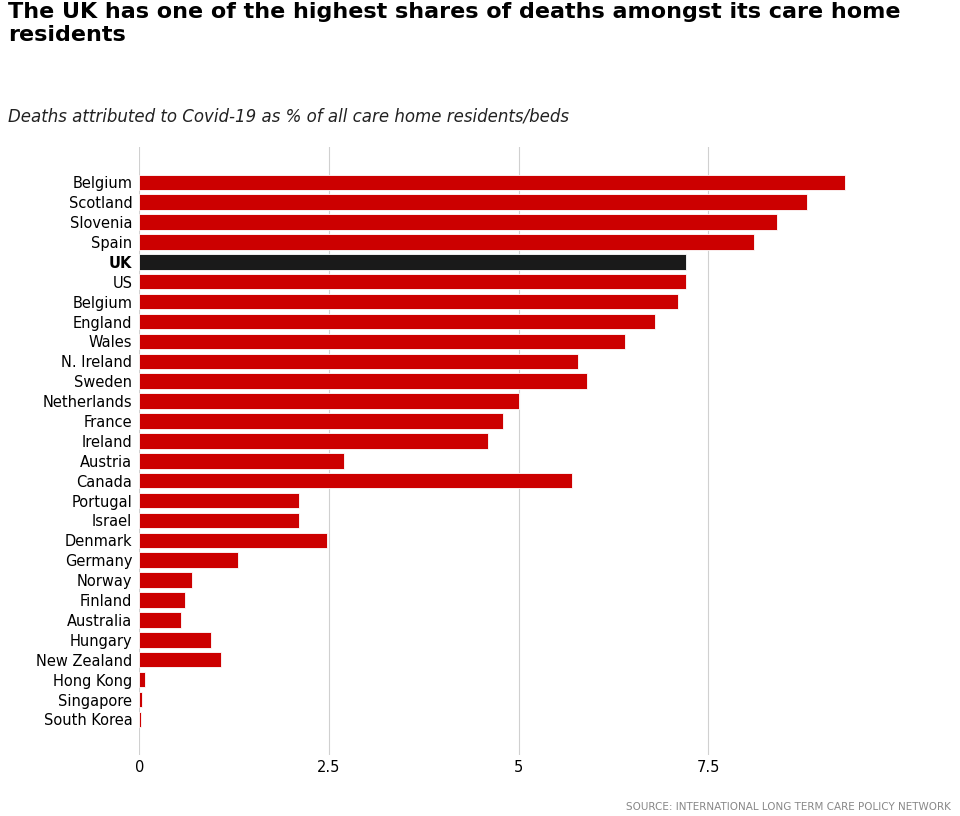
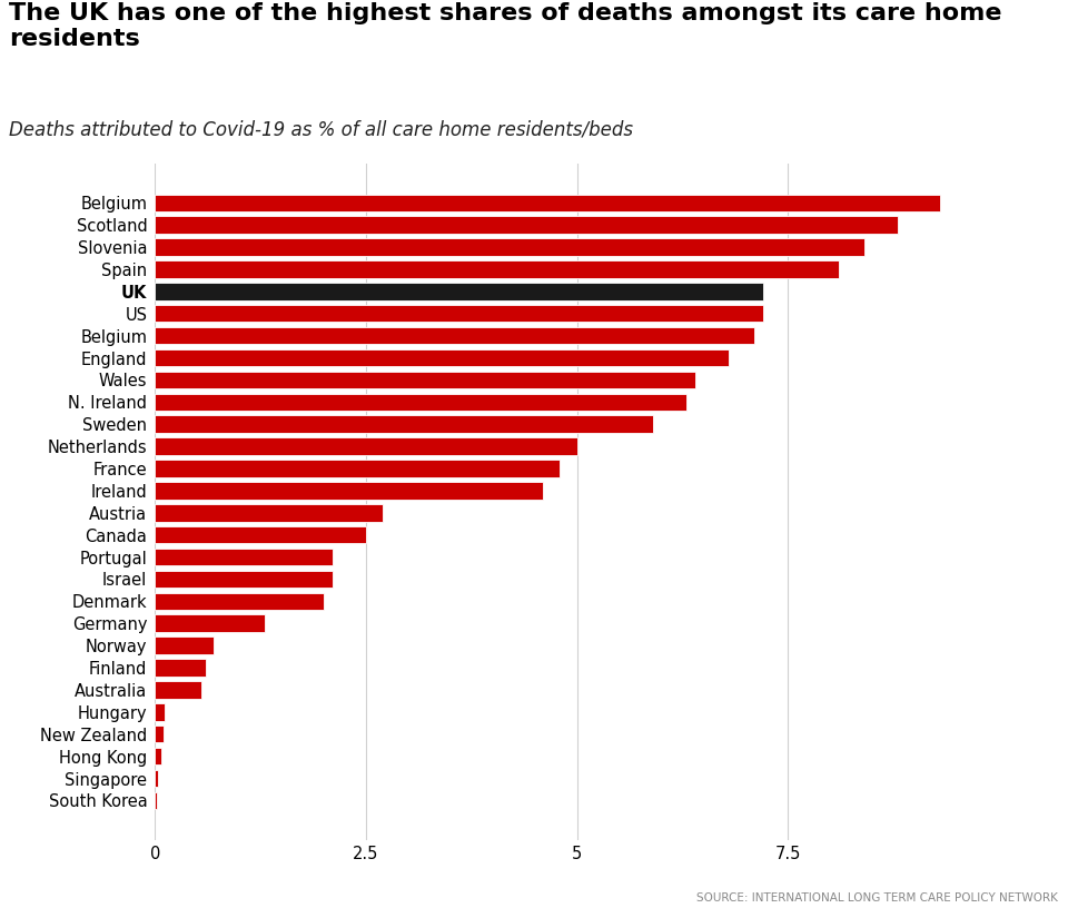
N. Ireland: 5.78 -> 6.30
Canada: 5.70 -> 2.50
Denmark: 2.48 -> 2.00
Hungary: 0.94 -> 0.12
New Zealand: 1.08 -> 0.10
